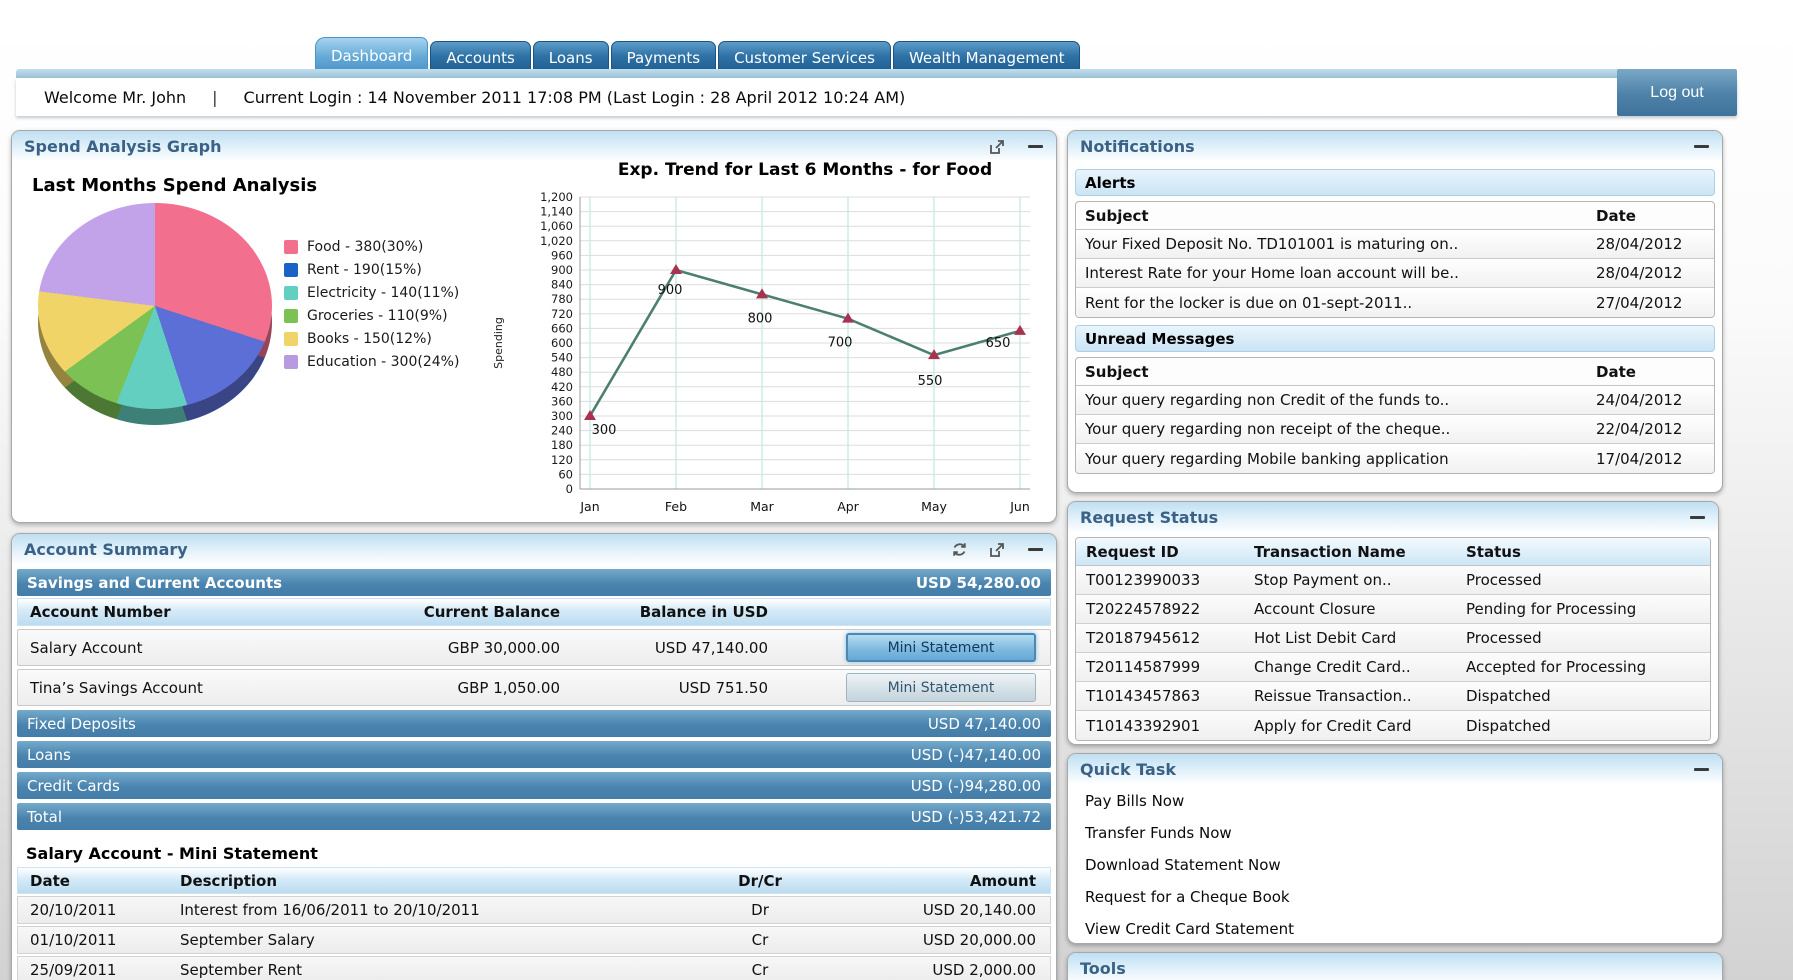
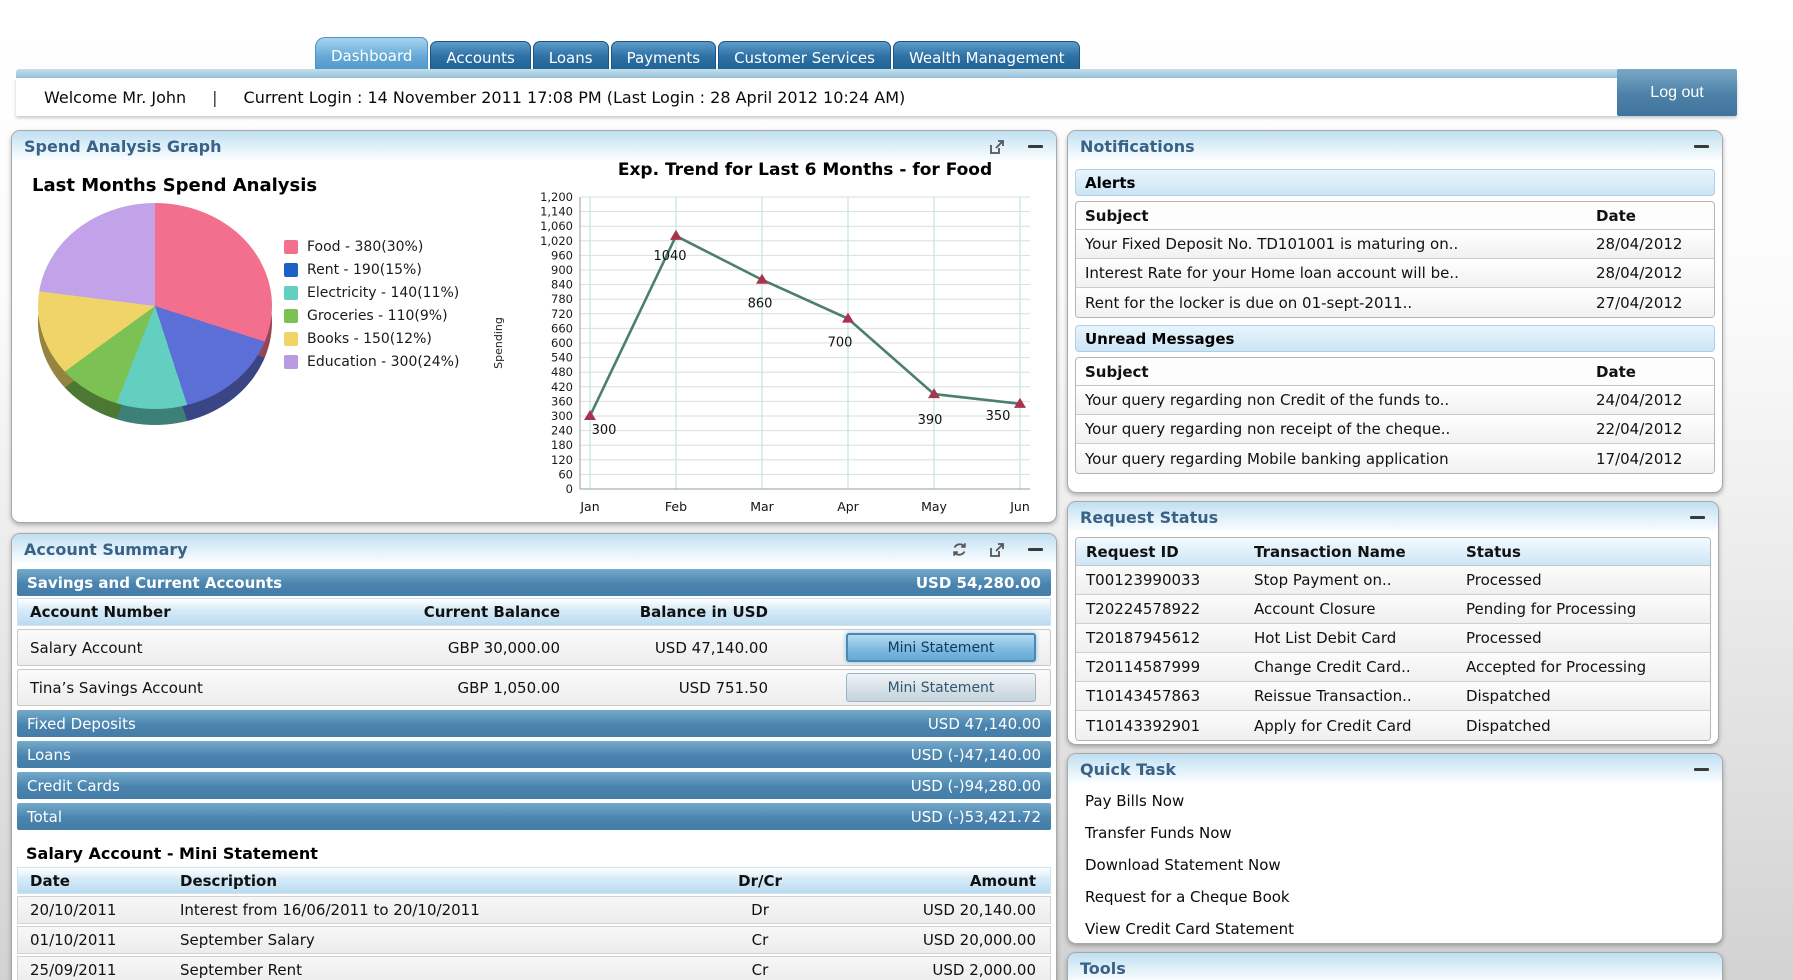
Exp. Trend for Last 6 Months - for Food/Feb: 900 -> 1040
Exp. Trend for Last 6 Months - for Food/Mar: 800 -> 860
Exp. Trend for Last 6 Months - for Food/May: 550 -> 390
Exp. Trend for Last 6 Months - for Food/Jun: 650 -> 350
